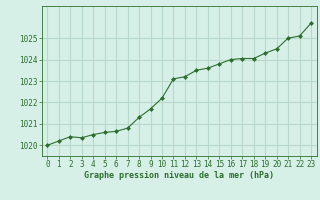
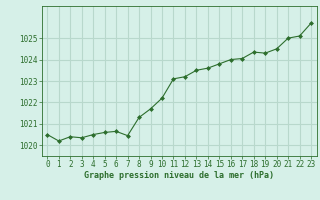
0: 1020.00 -> 1020.50
7: 1020.80 -> 1020.45
18: 1024.05 -> 1024.35
